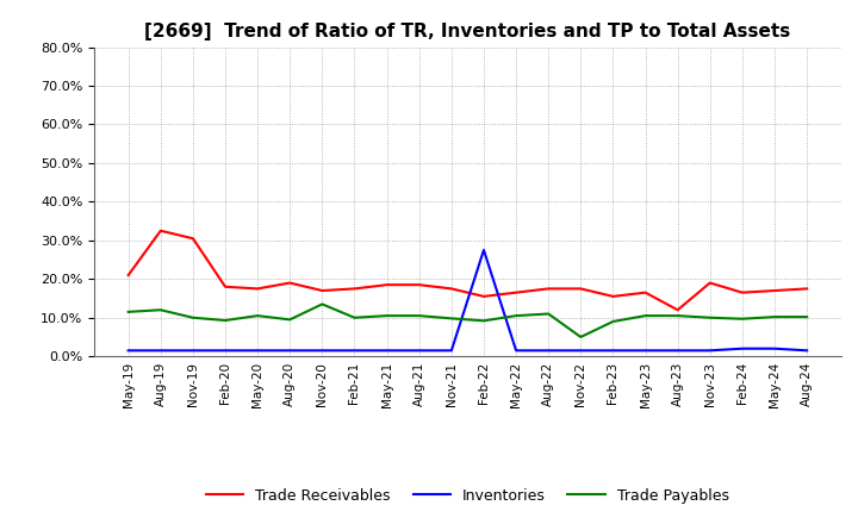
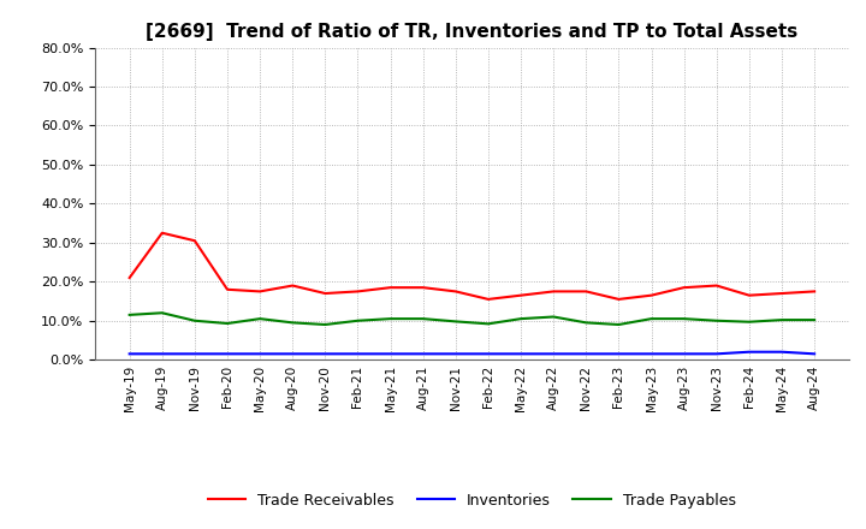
Trade Payables/Nov-20: 13.5% -> 9.0%
Inventories/Feb-22: 27.5% -> 1.5%
Trade Payables/Nov-22: 5.0% -> 9.5%
Trade Receivables/Aug-23: 12.0% -> 18.5%
